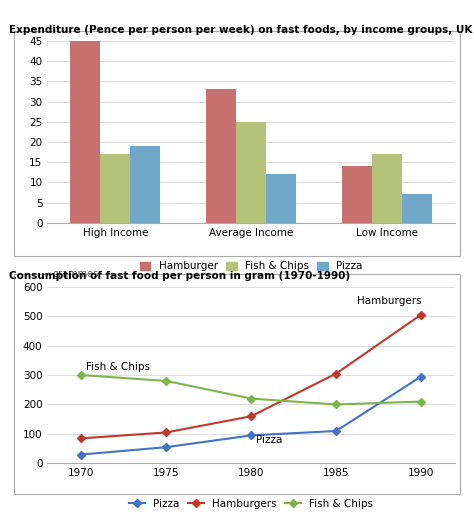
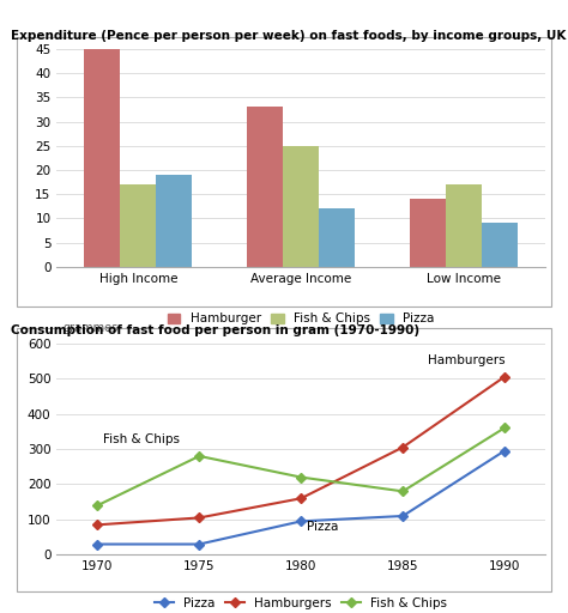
Pizza/Low Income: 7 -> 9
Fish & Chips/1970: 300 -> 140
Pizza/1975: 55 -> 30
Fish & Chips/1985: 200 -> 180
Fish & Chips/1990: 210 -> 360
